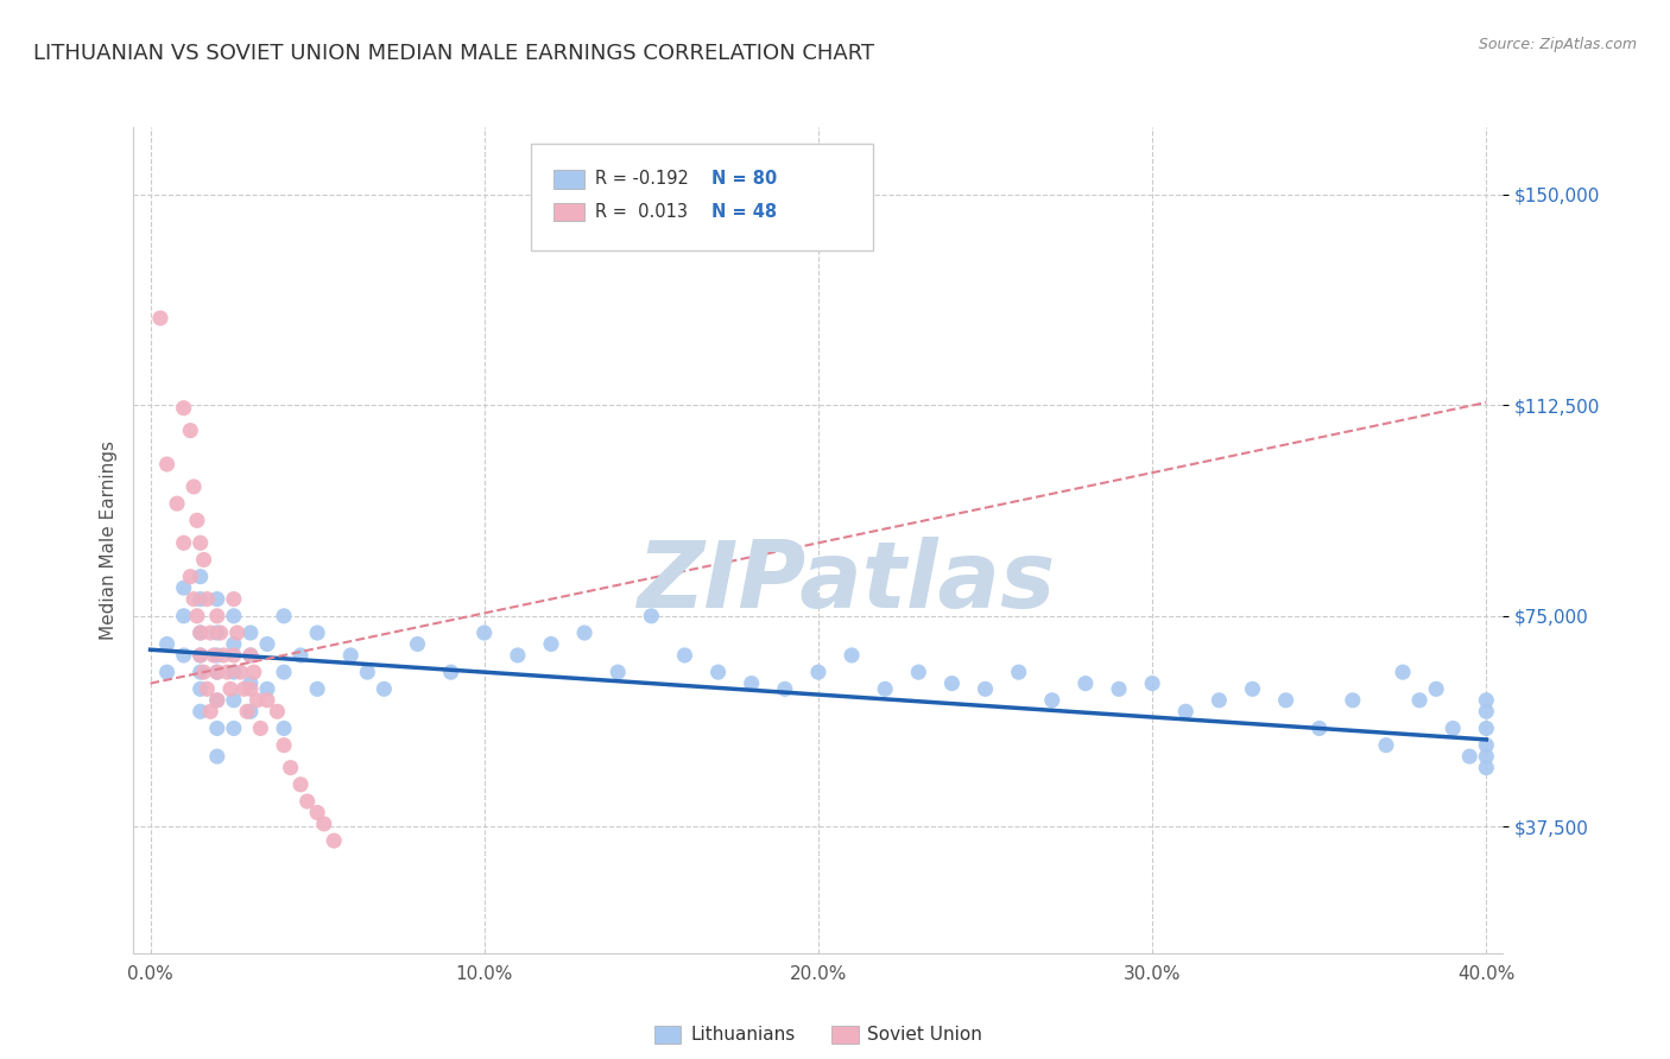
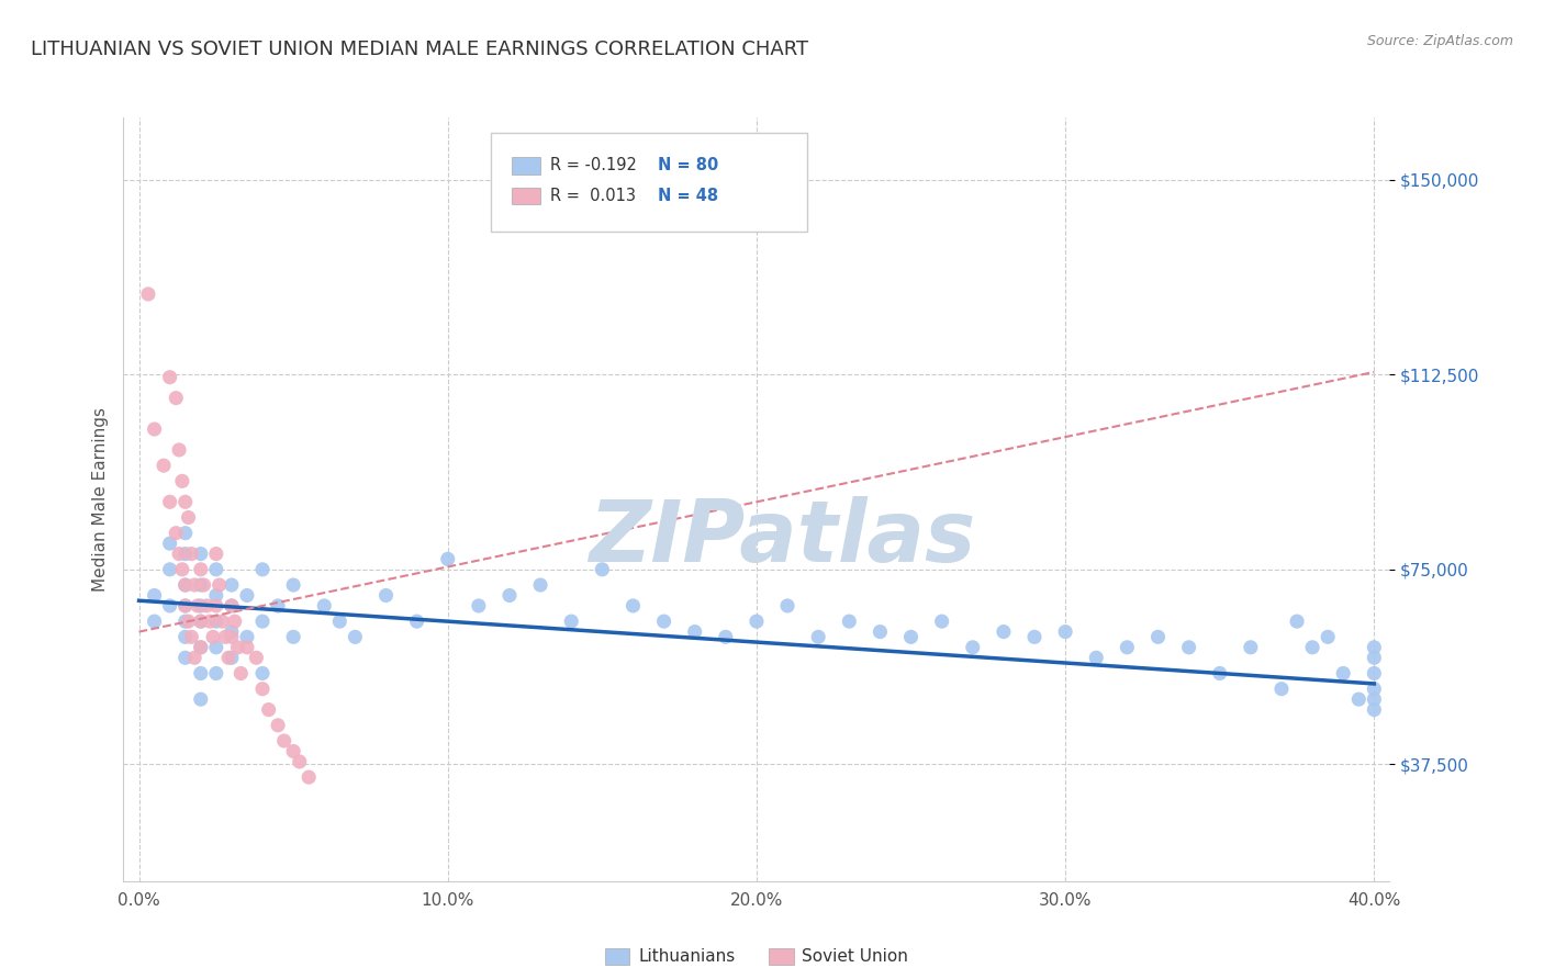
Lithuanians/10.0%: $72,000 -> $77,000
